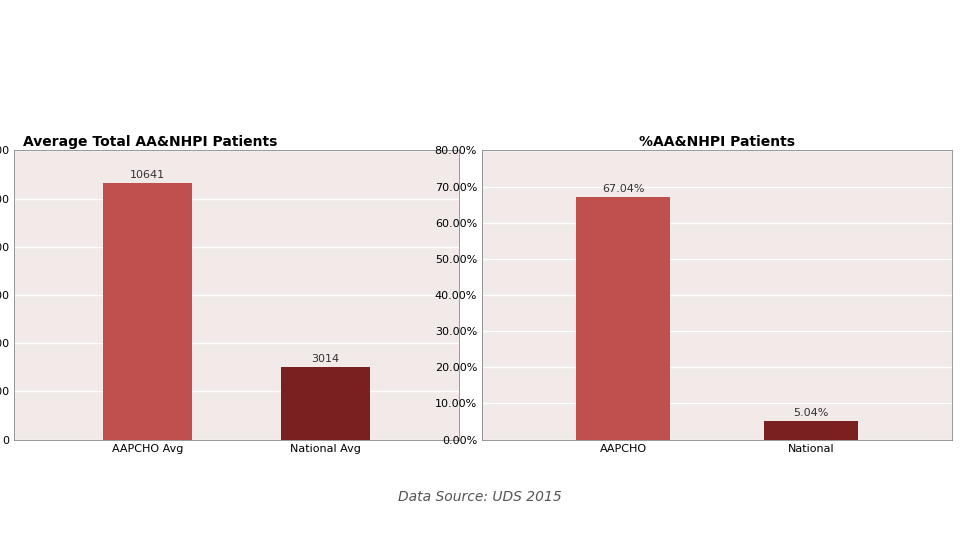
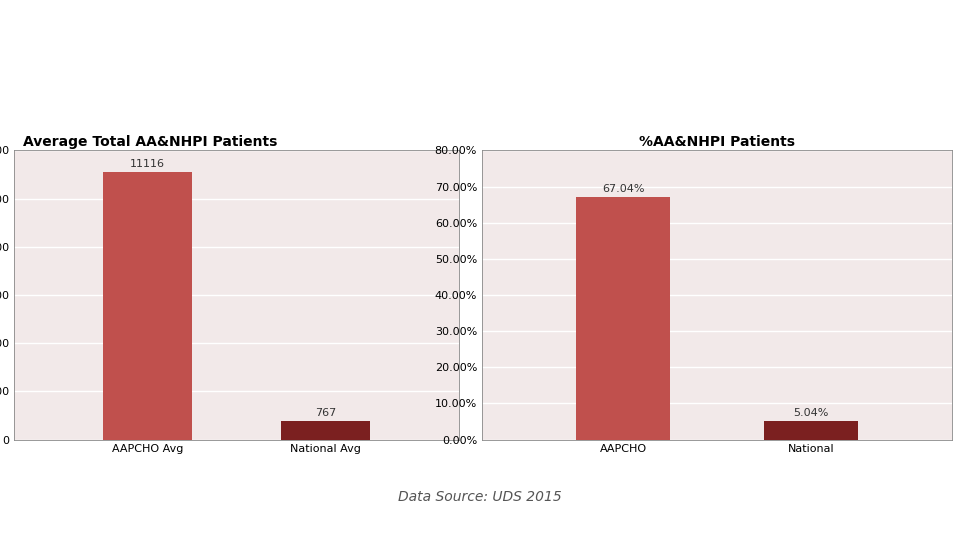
Average Total AA&NHPI Patients/AAPCHO Avg: 10641 -> 11116
Average Total AA&NHPI Patients/National Avg: 3014 -> 767
